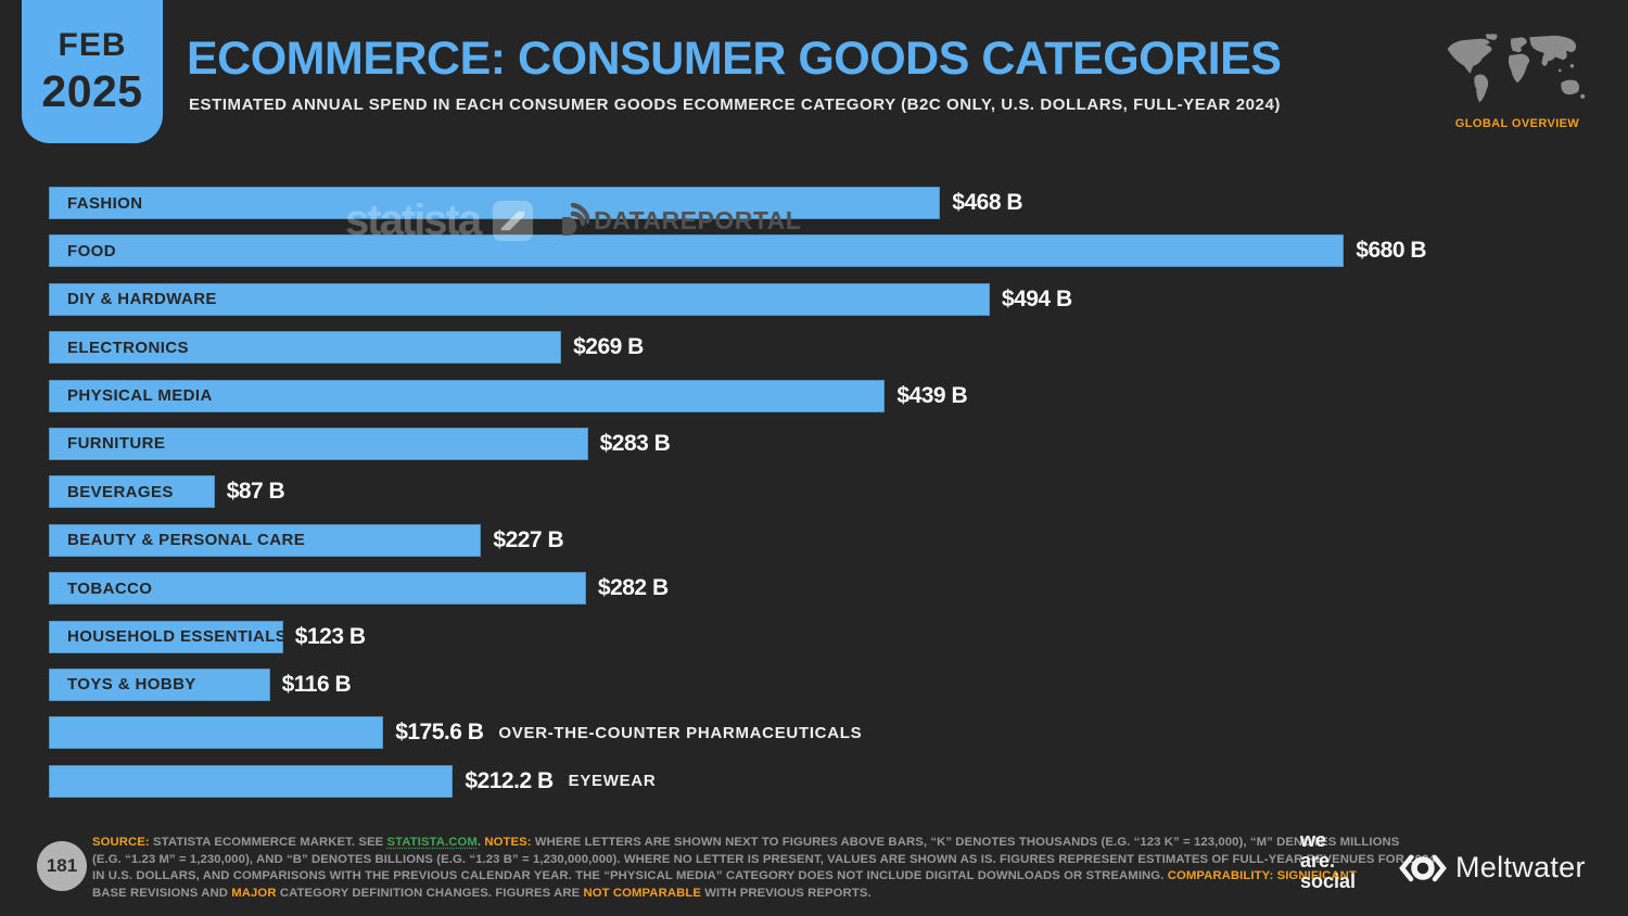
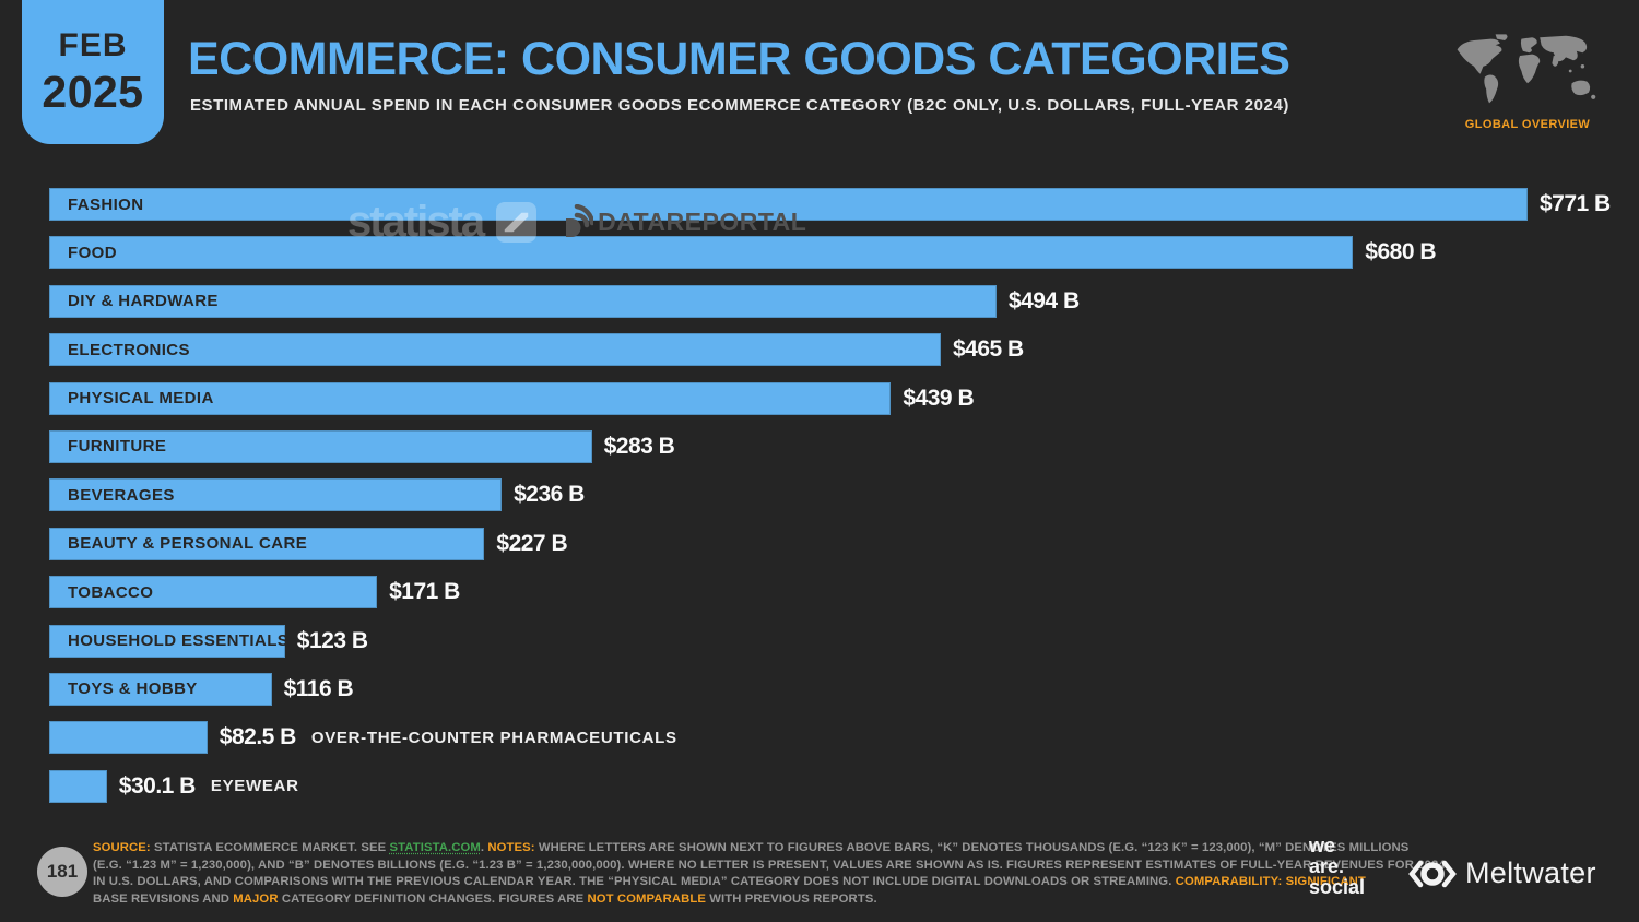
FASHION: $468 -> $771
ELECTRONICS: $269 -> $465
BEVERAGES: $87 -> $236
TOBACCO: $282 -> $171
OVER-THE-COUNTER PHARMACEUTICALS: $175.6 -> $82.5
EYEWEAR: $212.2 -> $30.1
